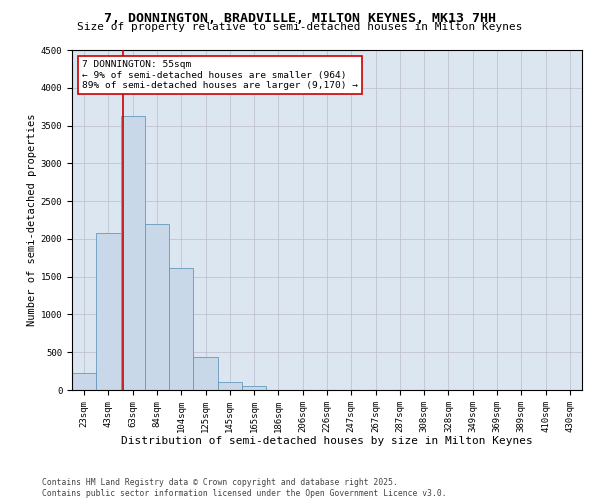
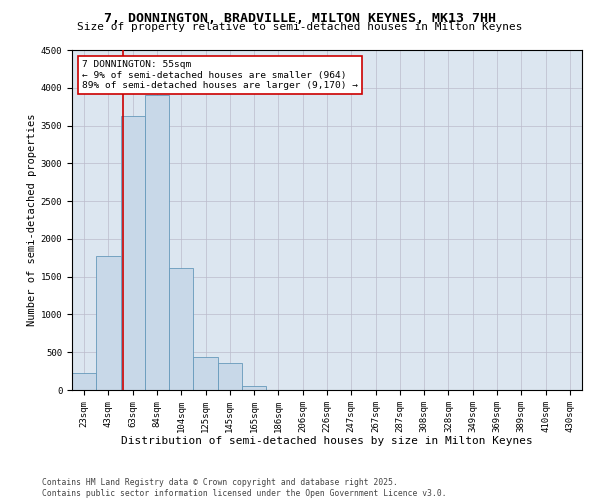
43sqm: 2080 -> 1780
84sqm: 2200 -> 3900
145sqm: 100 -> 360
